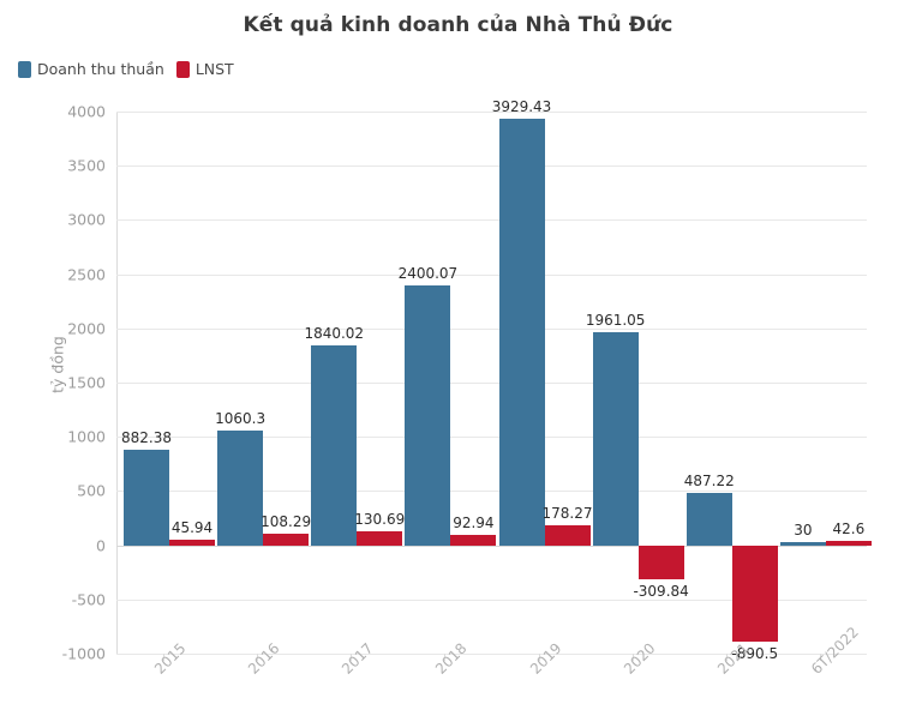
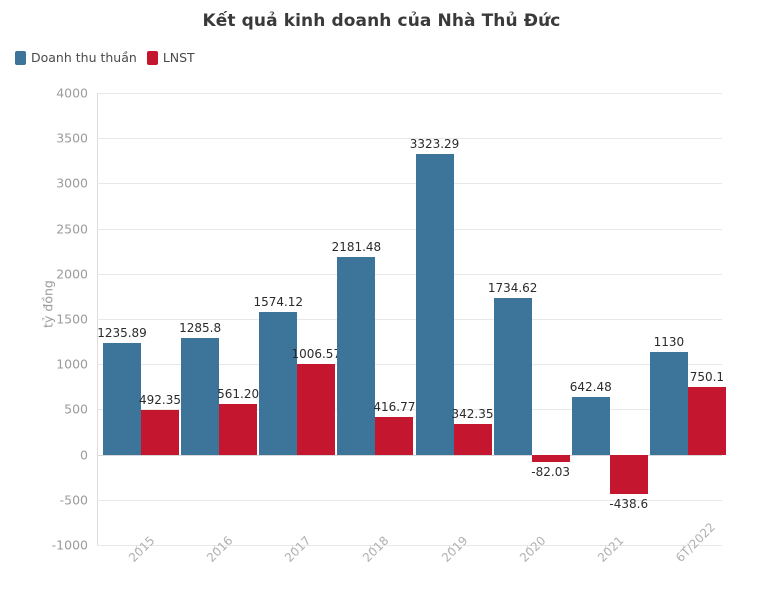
Doanh thu thuần/2015: 882.38 -> 1235.89
LNST/2015: 45.94 -> 492.35
Doanh thu thuần/2016: 1060.3 -> 1285.8
LNST/2016: 108.29 -> 561.20
Doanh thu thuần/2017: 1840.02 -> 1574.12
LNST/2017: 130.69 -> 1006.57
Doanh thu thuần/2018: 2400.07 -> 2181.48
LNST/2018: 92.94 -> 416.77
Doanh thu thuần/2019: 3929.43 -> 3323.29
LNST/2019: 178.27 -> 342.35
Doanh thu thuần/2020: 1961.05 -> 1734.62
LNST/2020: -309.84 -> -82.03
Doanh thu thuần/2021: 487.22 -> 642.48
LNST/2021: -890.5 -> -438.6
Doanh thu thuần/6T/2022: 30 -> 1130
LNST/6T/2022: 42.6 -> 750.1
